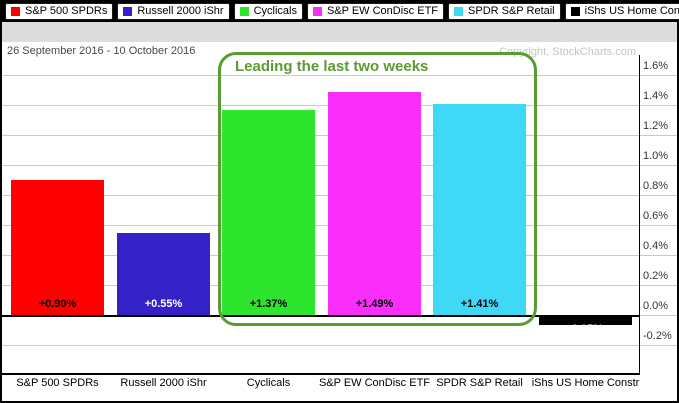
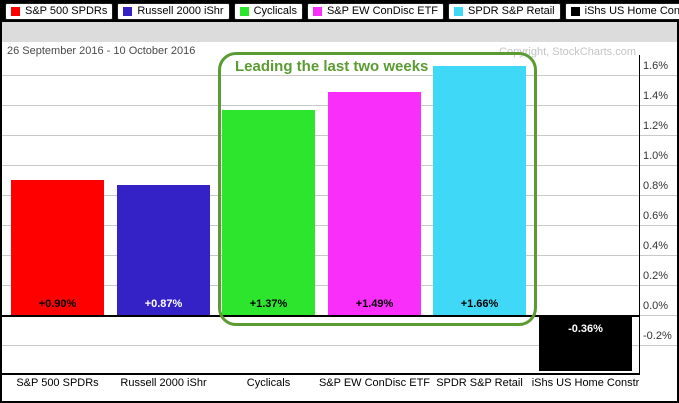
Russell 2000 iShr: +0.55% -> +0.87%
SPDR S&P Retail: +1.41% -> +1.66%
iShs US Home Constr: -0.05% -> -0.36%
